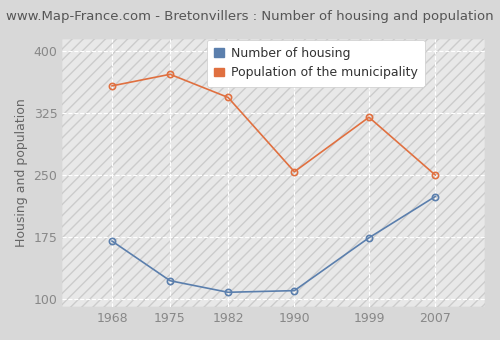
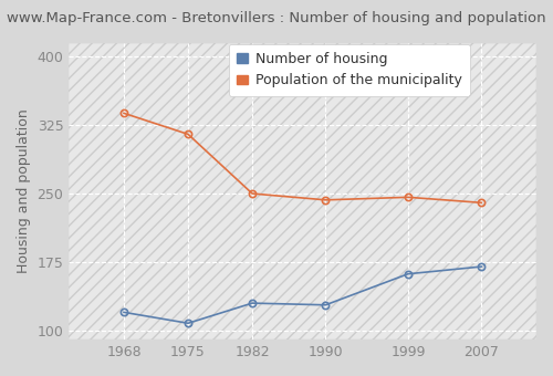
Number of housing/1968: 170 -> 120
Population of the municipality/1968: 358 -> 338
Number of housing/1975: 122 -> 108
Population of the municipality/1975: 372 -> 315
Number of housing/1982: 108 -> 130
Population of the municipality/1982: 344 -> 250
Number of housing/1990: 110 -> 128
Population of the municipality/1990: 254 -> 243
Number of housing/1999: 174 -> 162
Population of the municipality/1999: 320 -> 246
Number of housing/2007: 224 -> 170
Population of the municipality/2007: 250 -> 240
